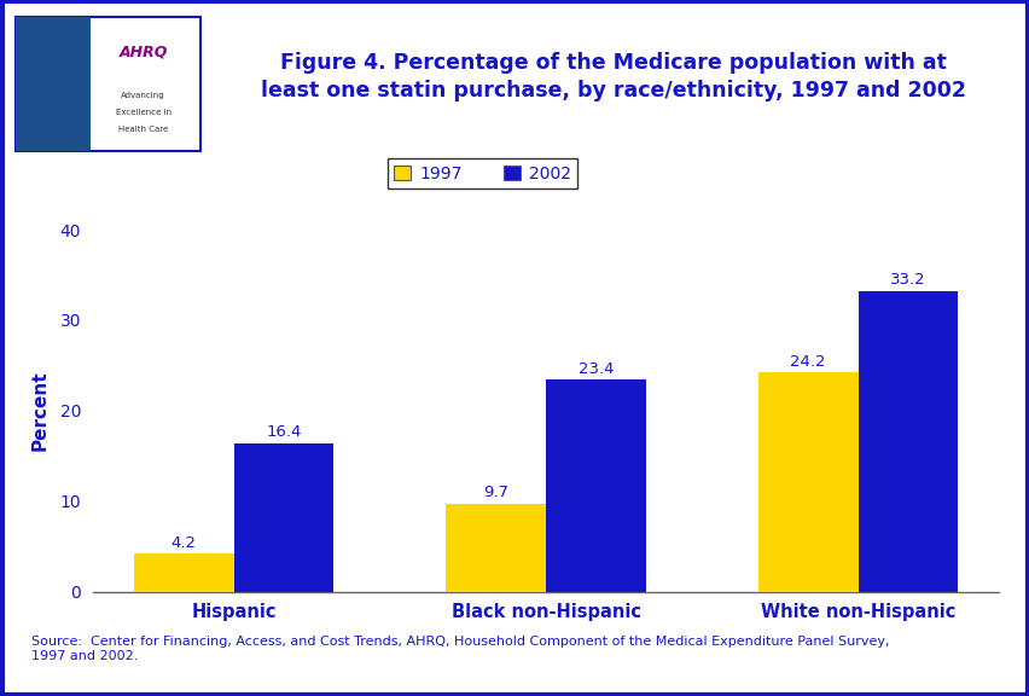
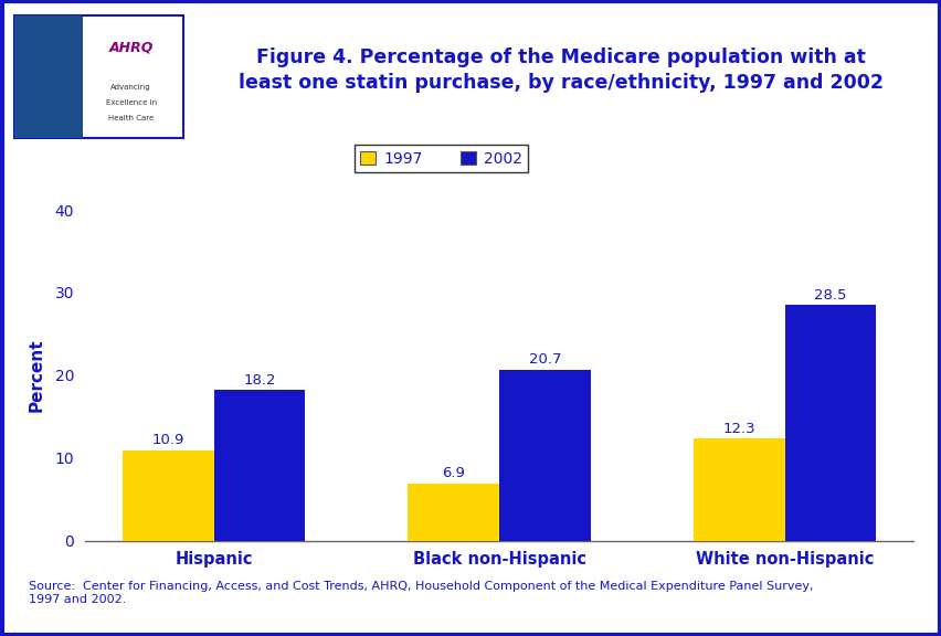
1997/Hispanic: 4.2 -> 10.9
2002/Hispanic: 16.4 -> 18.2
1997/Black non-Hispanic: 9.7 -> 6.9
2002/Black non-Hispanic: 23.4 -> 20.7
1997/White non-Hispanic: 24.2 -> 12.3
2002/White non-Hispanic: 33.2 -> 28.5
